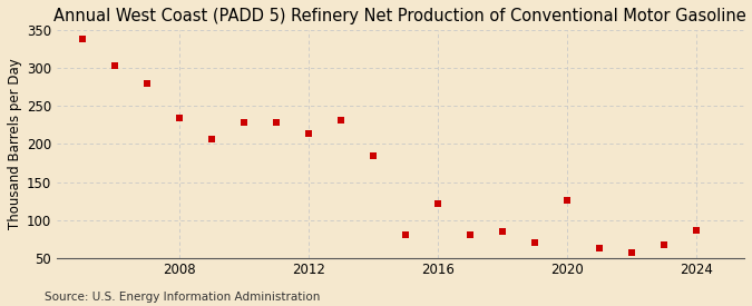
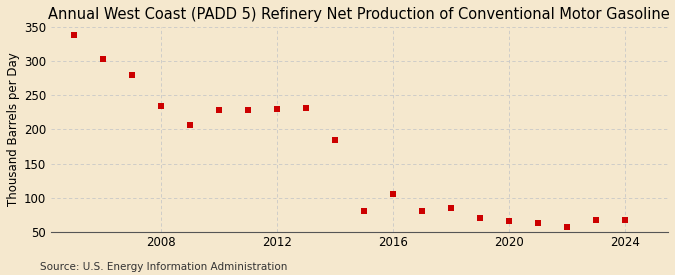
2012: 214 -> 230
2016: 122 -> 105
2020: 126 -> 65
2024: 86 -> 67
